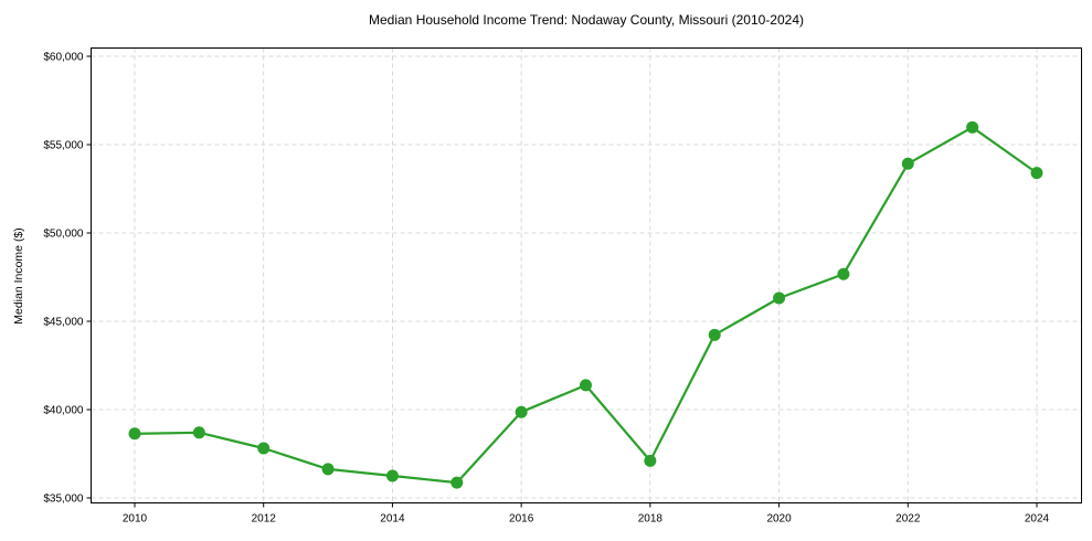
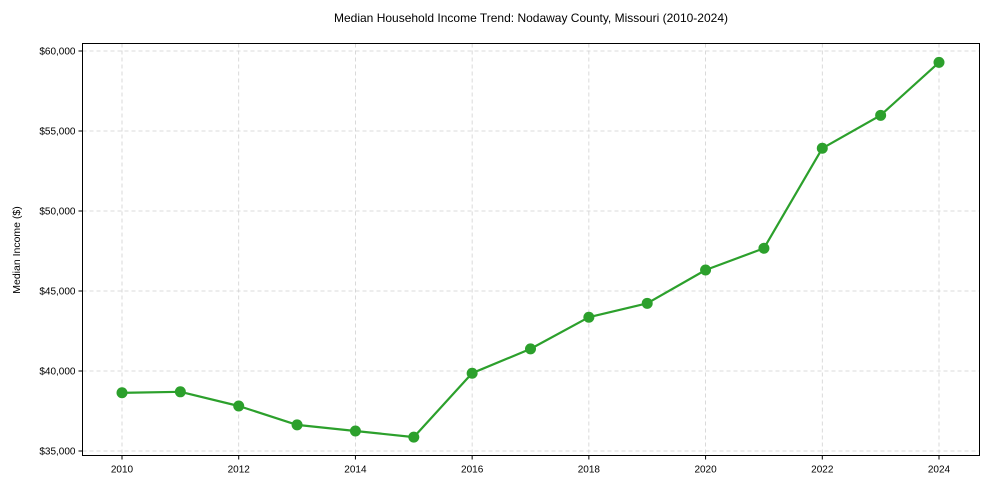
2018: $37100 -> $43400
2024: $53400 -> $59300
